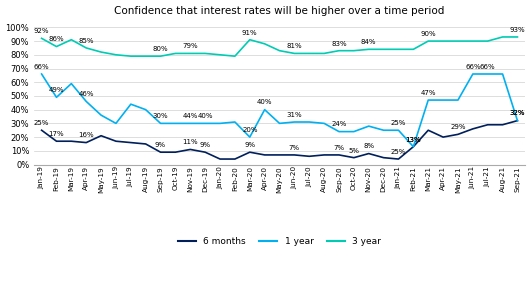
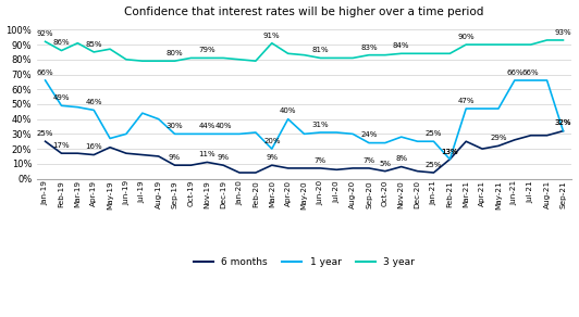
1 year/Mar-19: 59% -> 48%
1 year/May-19: 36% -> 27%
3 year/May-19: 82% -> 87%
3 year/Apr-20: 88% -> 84%
